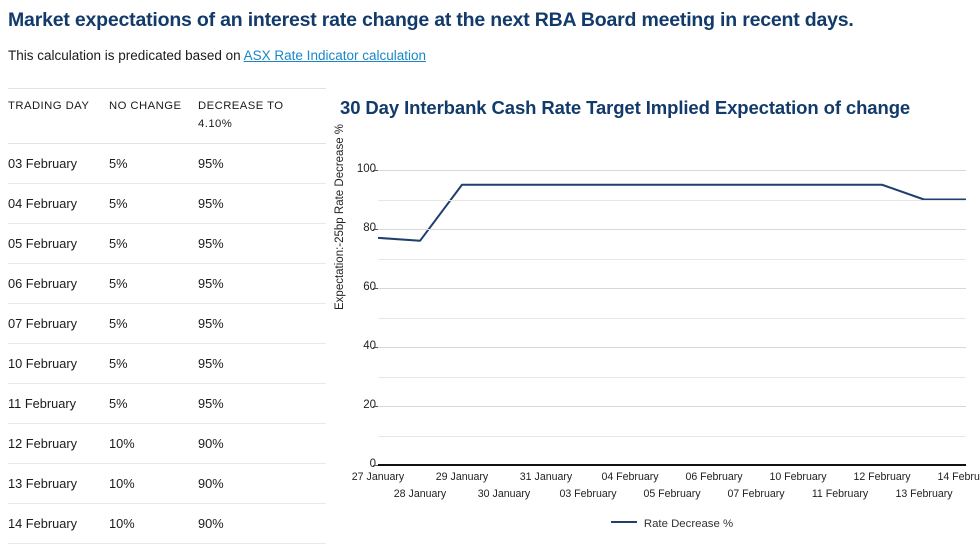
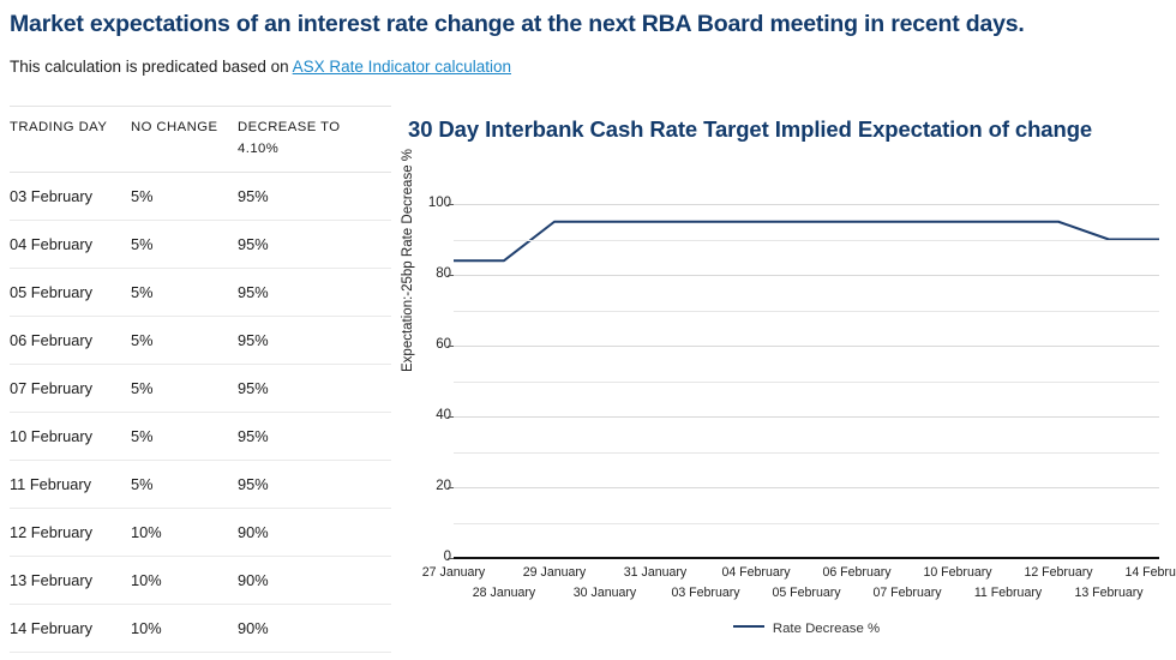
27 January: 77 -> 84
28 January: 76 -> 84
